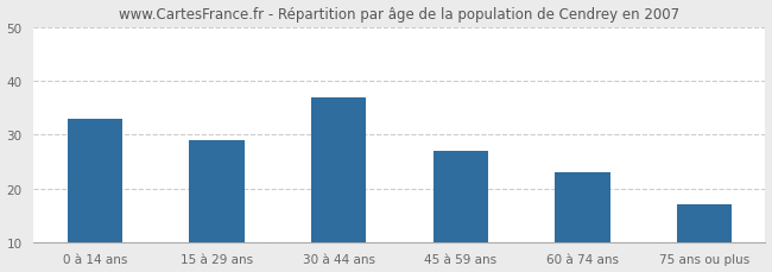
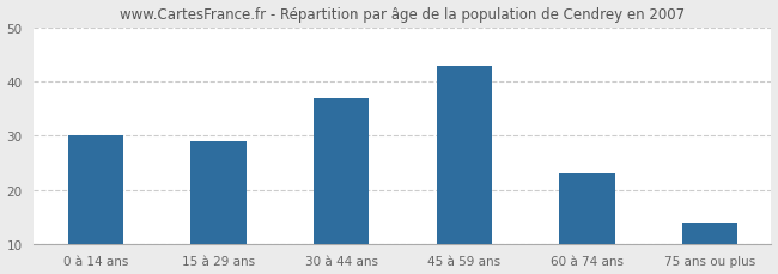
0 à 14 ans: 33 -> 30
45 à 59 ans: 27 -> 43
75 ans ou plus: 17 -> 14
